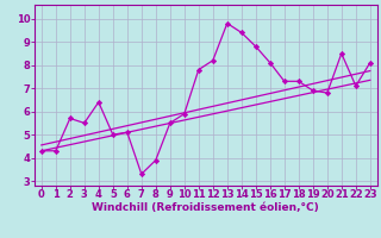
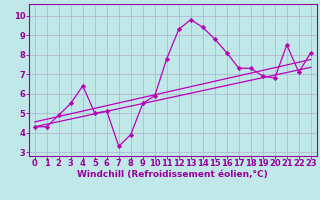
2: 5.7 -> 4.9
12: 8.2 -> 9.3
